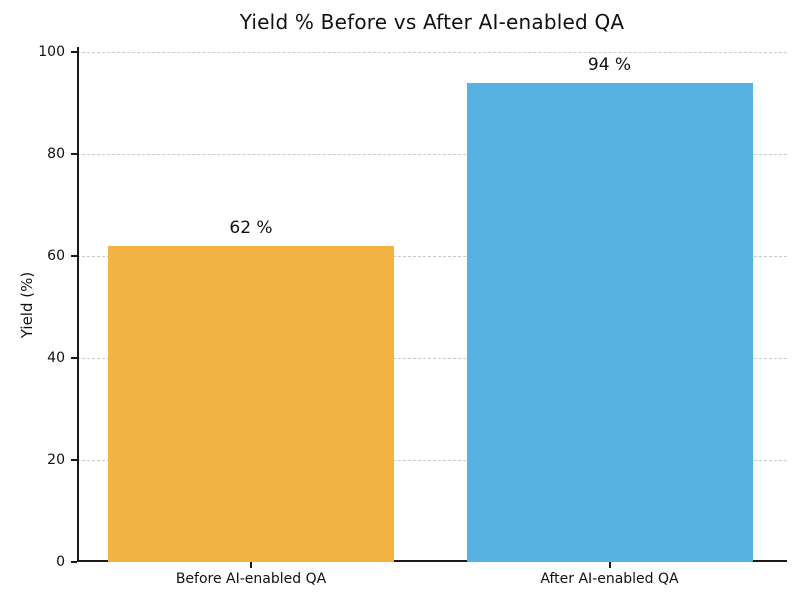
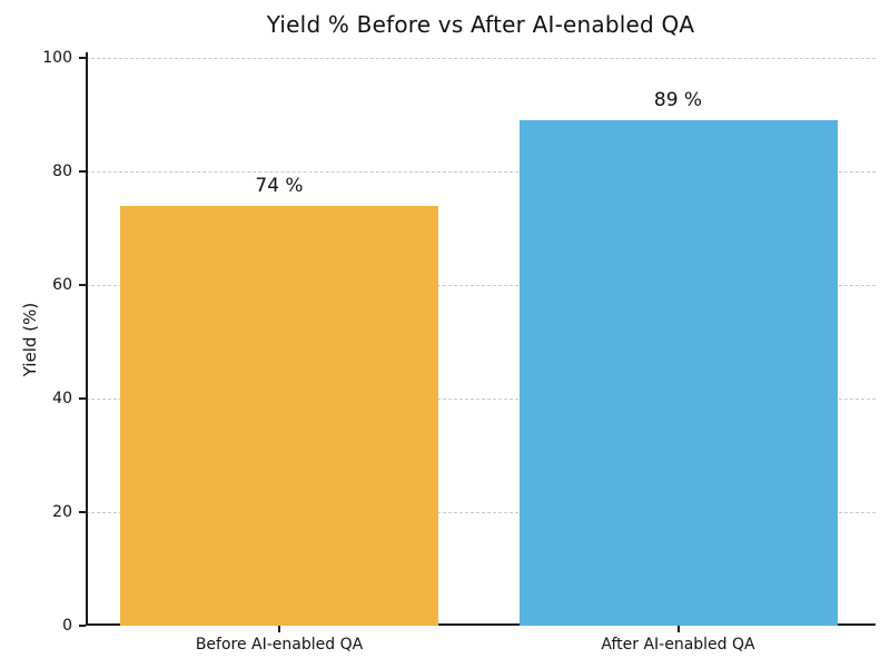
Before AI-enabled QA: 62 -> 74
After AI-enabled QA: 94 -> 89
